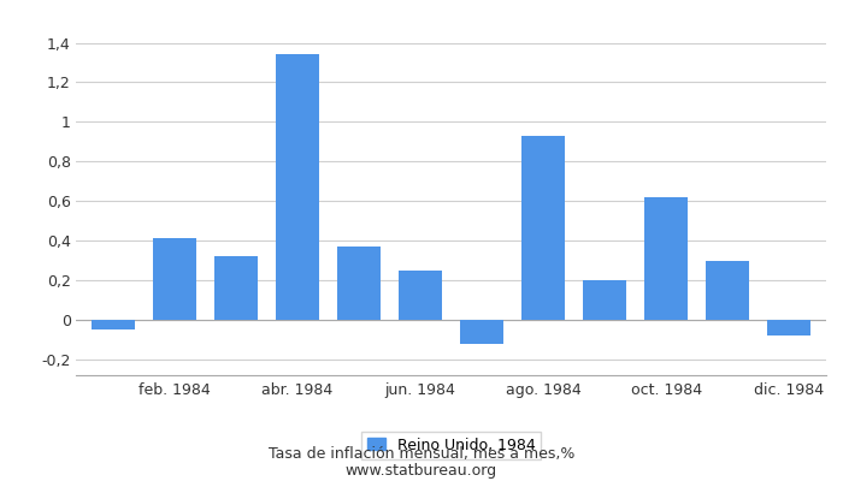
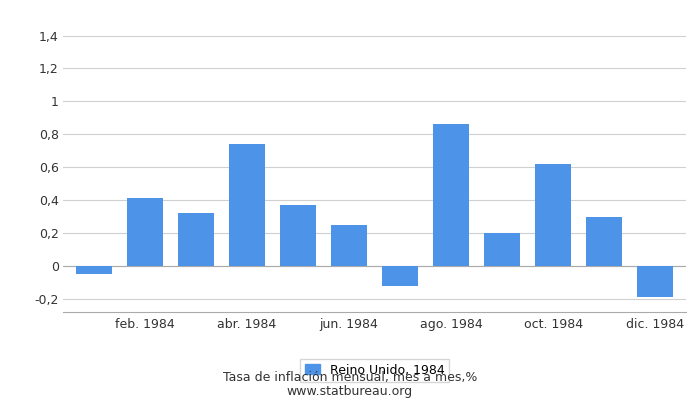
abr. 1984: 1,34 -> 0,74
ago. 1984: 0,93 -> 0,86
dic. 1984: -0,08 -> -0,19
